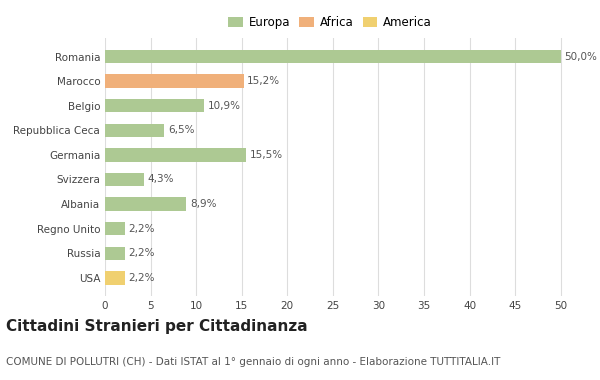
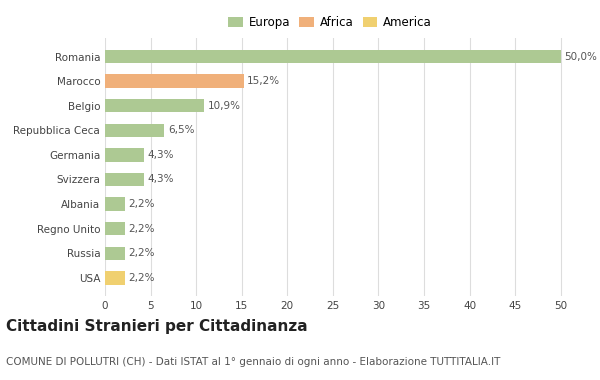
Germania: 15,5% -> 4,3%
Albania: 8,9% -> 2,2%
